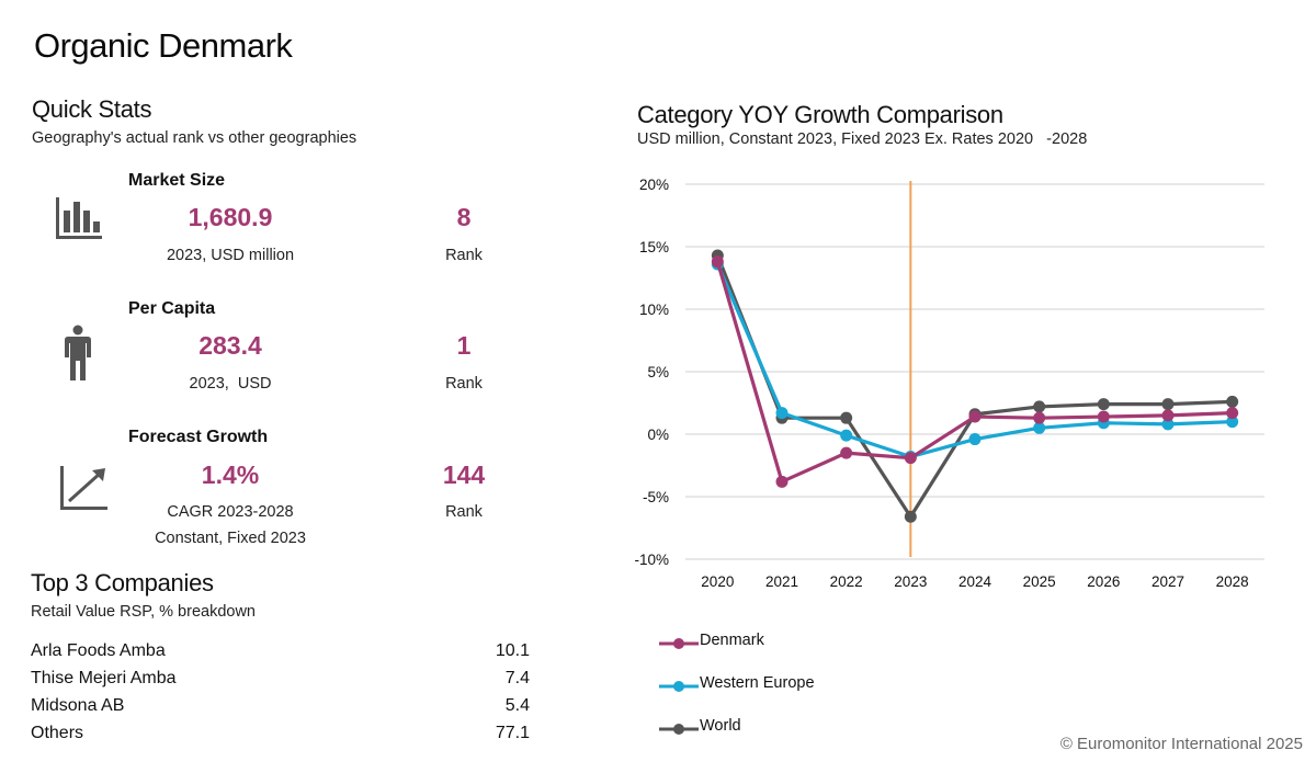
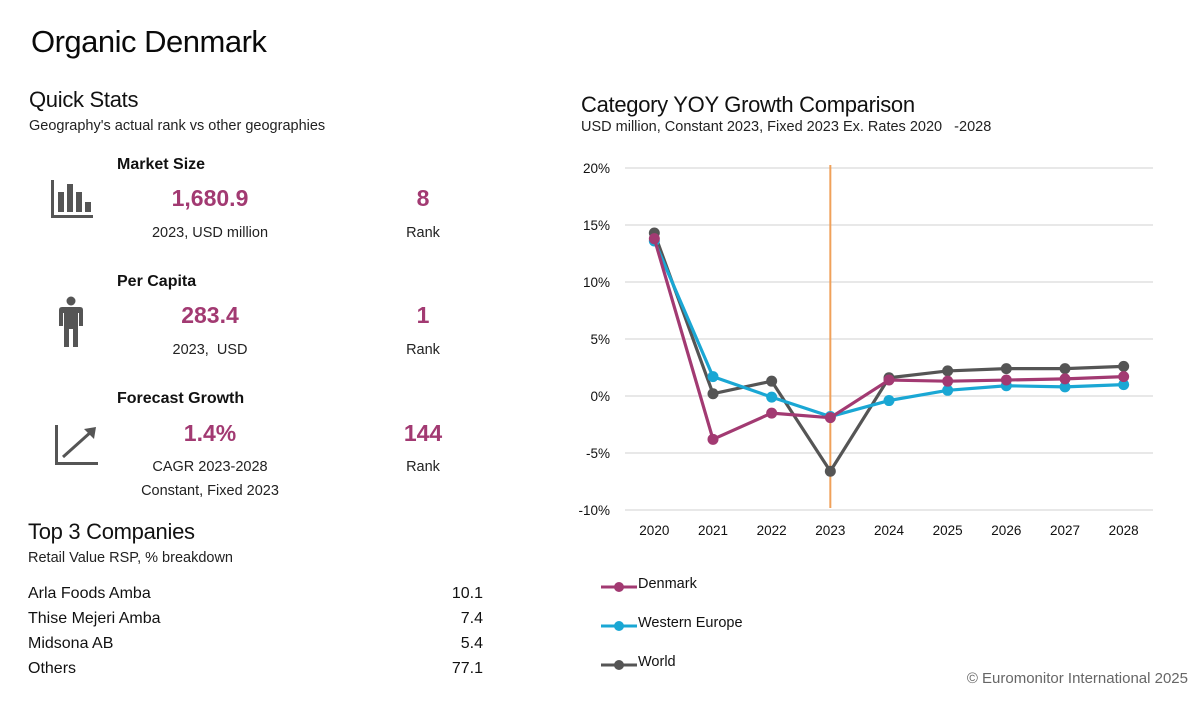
World/2021: 1.3% -> 0.2%
